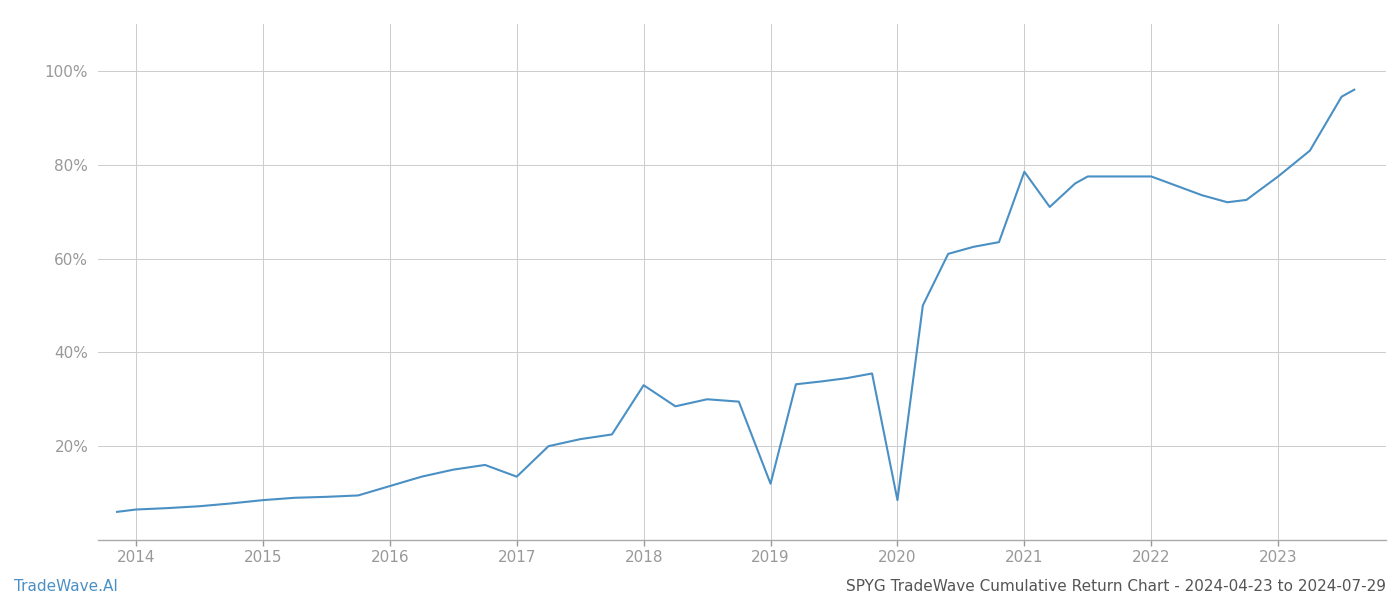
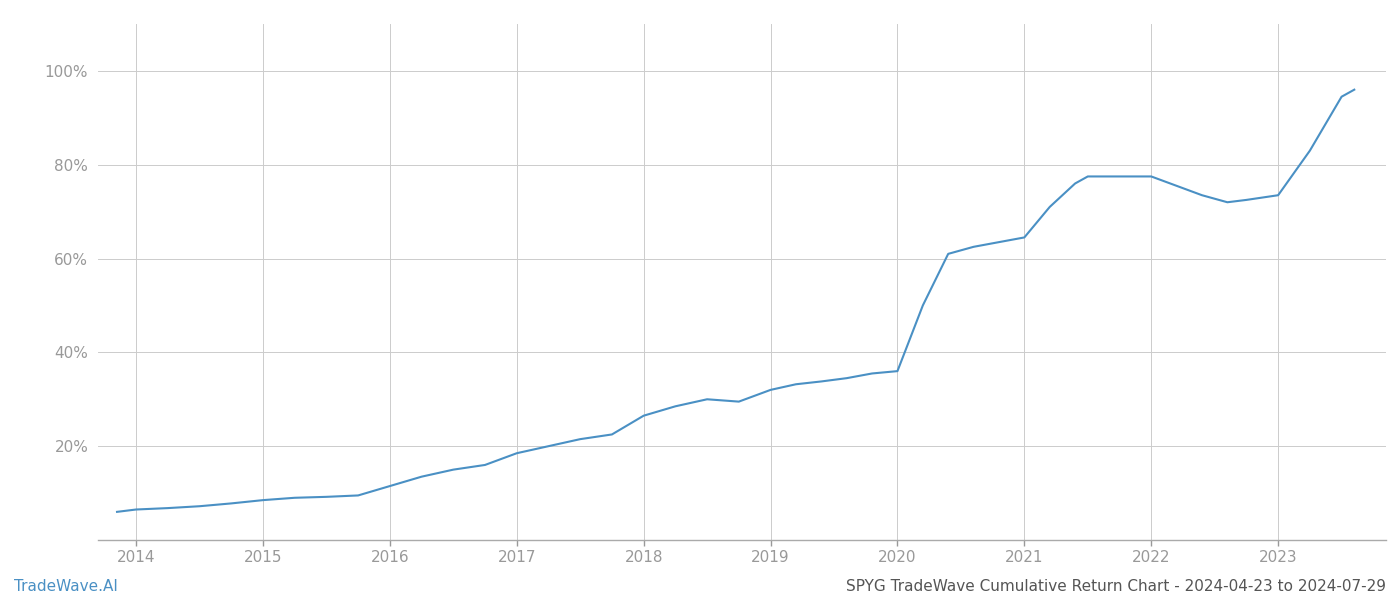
2017: 13.5% -> 18.5%
2018: 33.0% -> 26.5%
2019: 12.0% -> 32.0%
2020: 8.5% -> 36.0%
2021: 78.5% -> 64.5%
2023: 77.5% -> 73.5%
